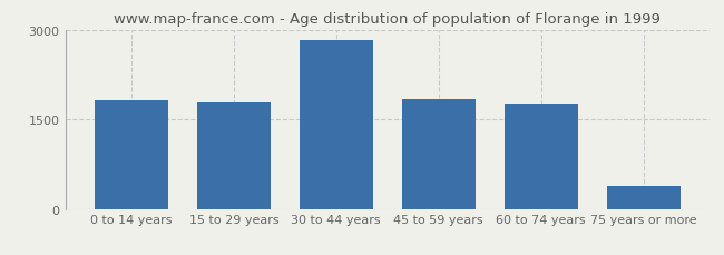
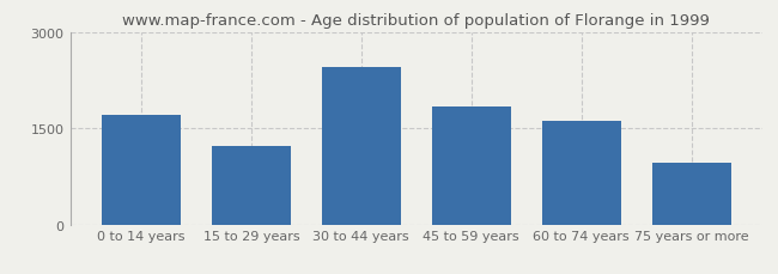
0 to 14 years: 1820 -> 1700
15 to 29 years: 1790 -> 1220
30 to 44 years: 2820 -> 2460
60 to 74 years: 1760 -> 1620
75 years or more: 380 -> 960
